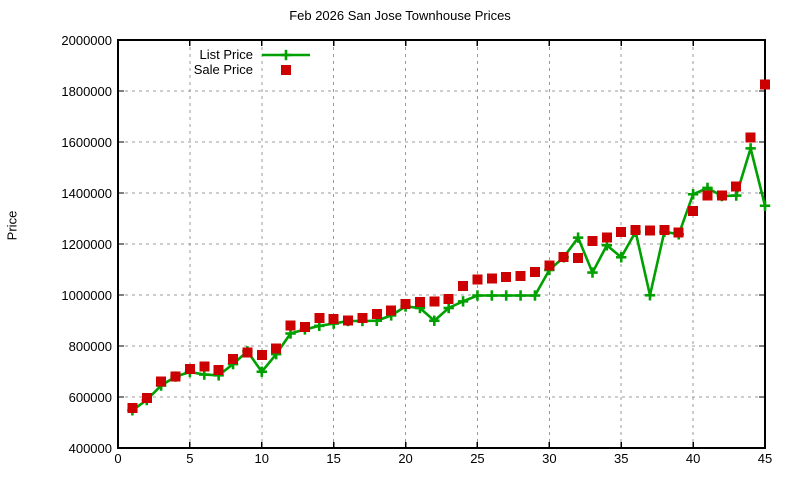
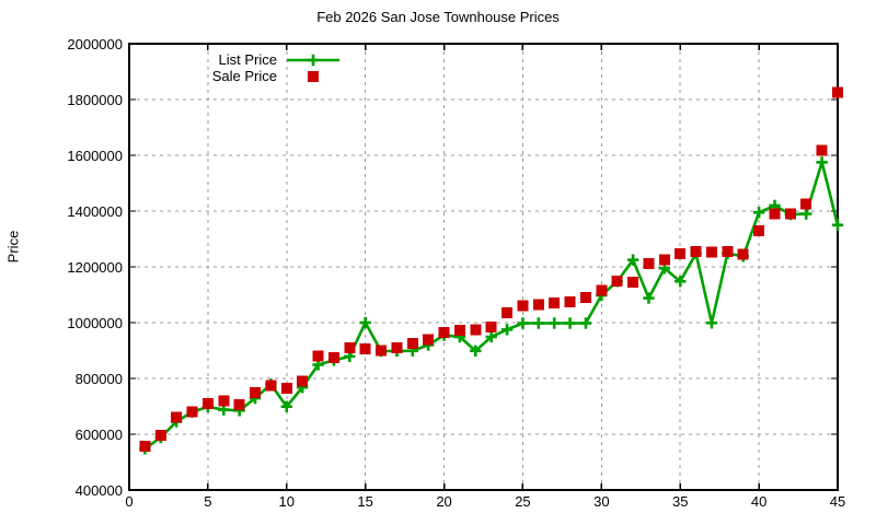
List Price/15: 890000 -> 1000000
